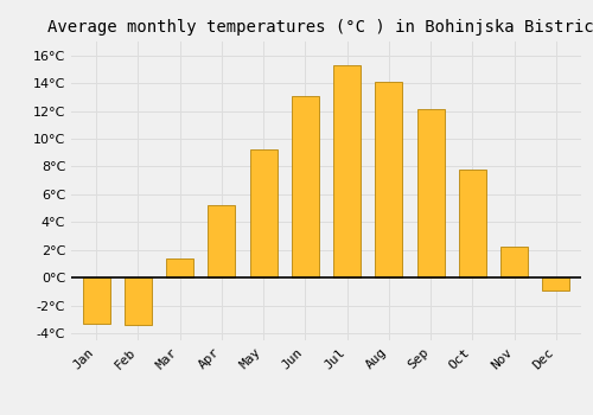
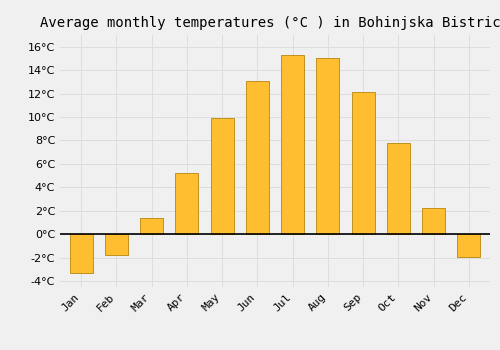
Feb: -3.4°C -> -1.8°C
May: 9.2°C -> 9.9°C
Aug: 14.1°C -> 15.0°C
Dec: -0.9°C -> -1.9°C
